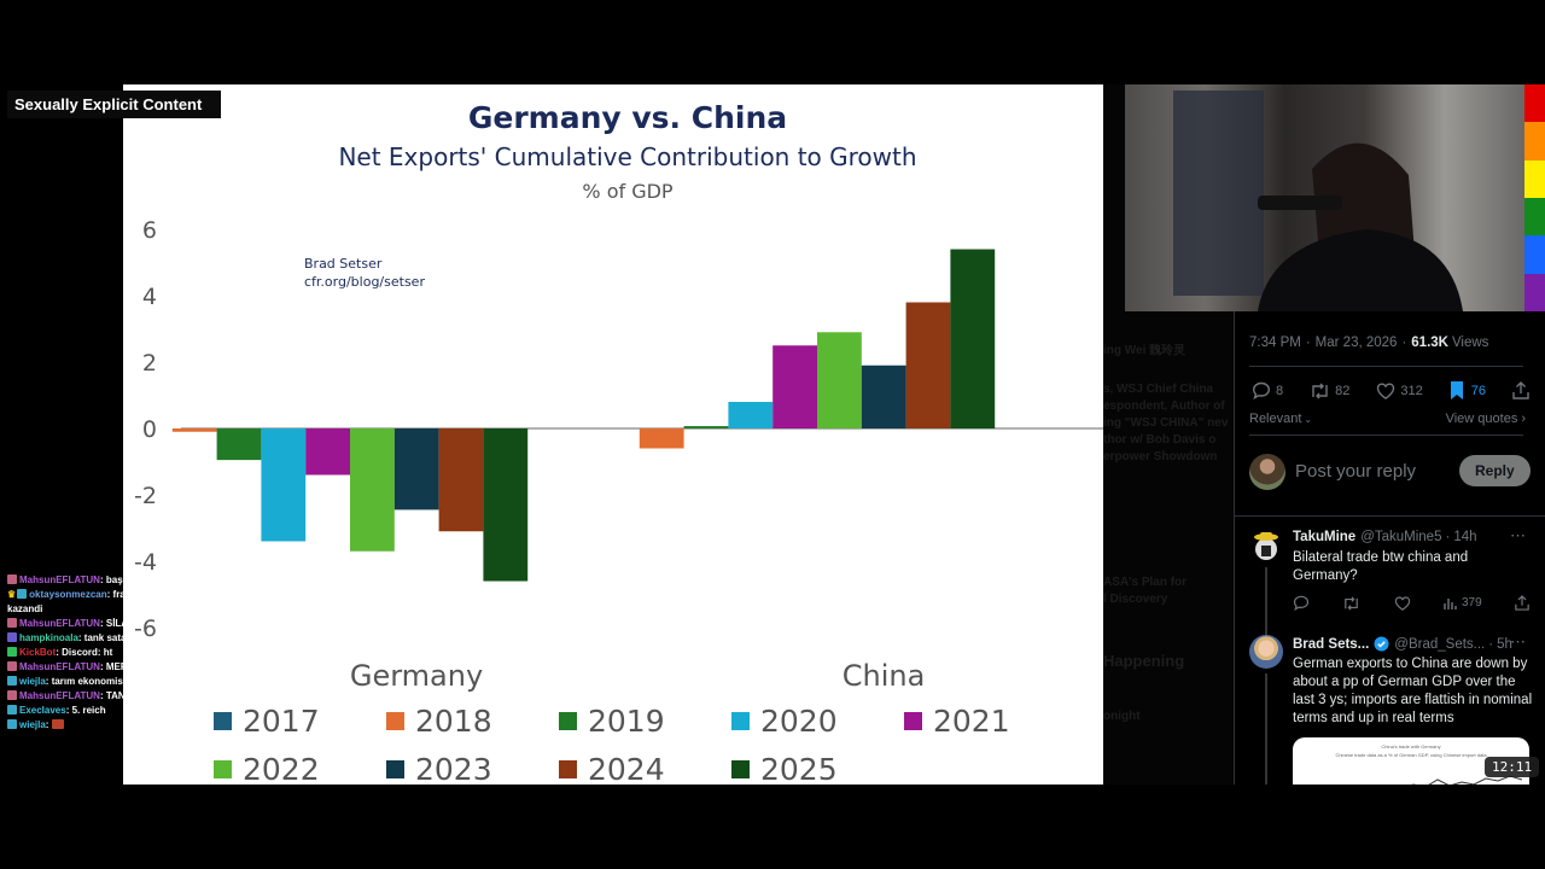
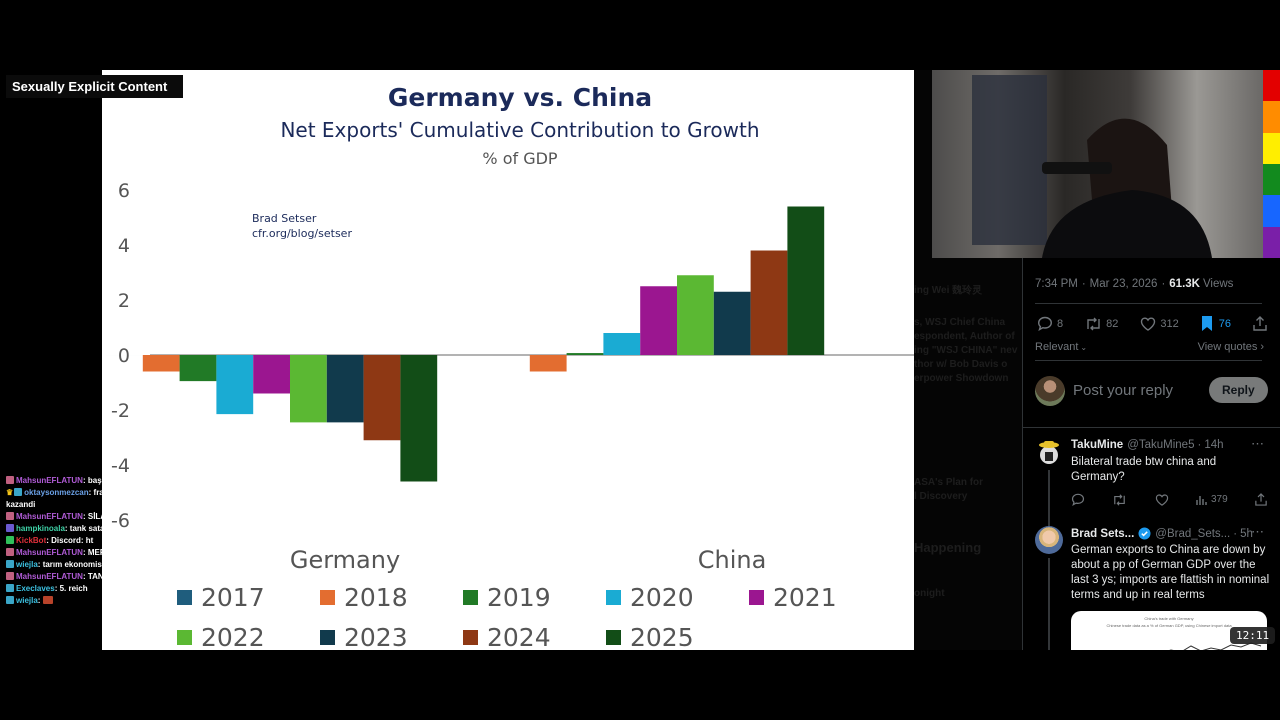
2018/Germany: -0.1 -> -0.6
2020/Germany: -3.4 -> -2.1
2022/Germany: -3.7 -> -2.5
2023/China: 1.9 -> 2.3
